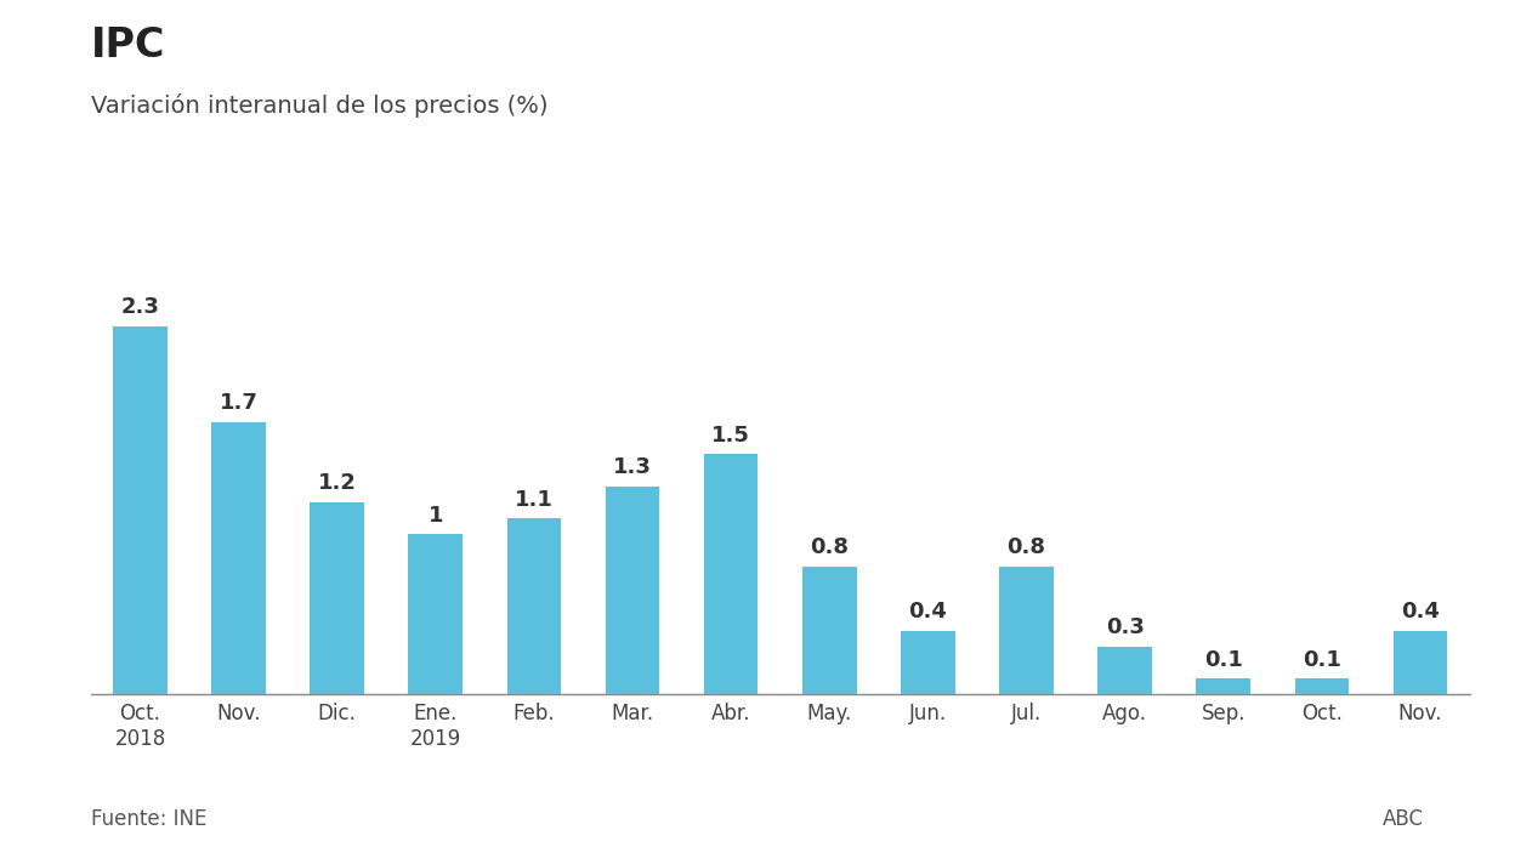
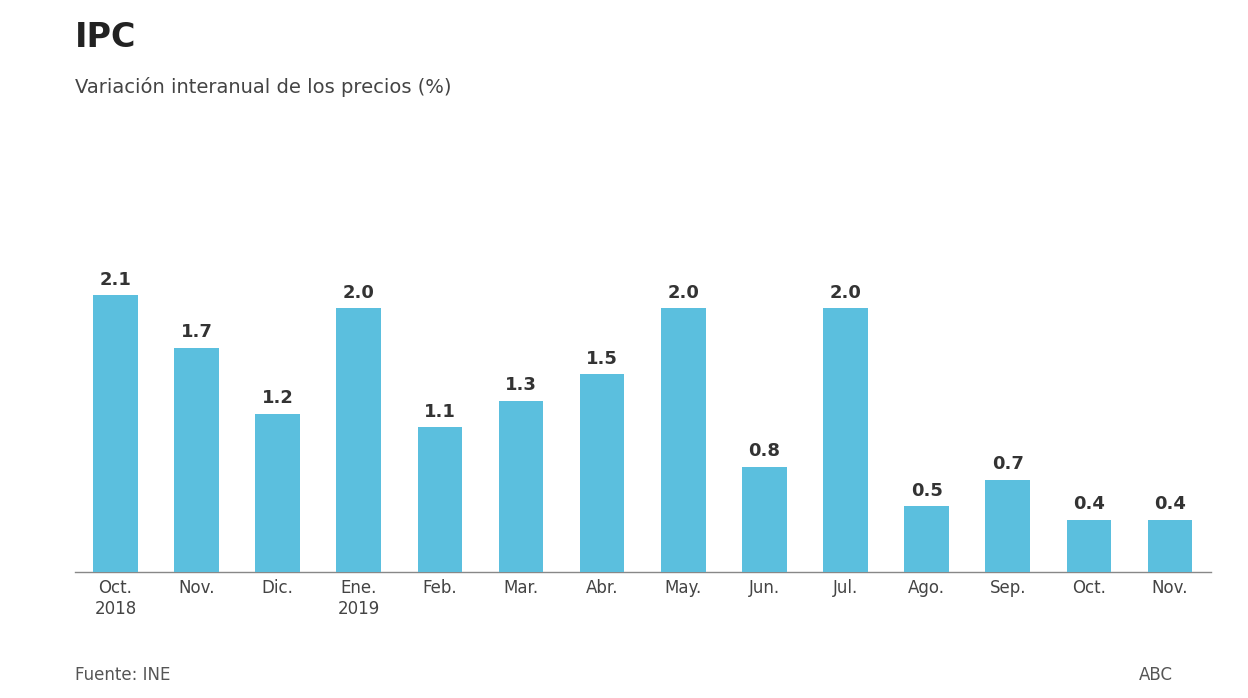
Oct. 2018: 2.3 -> 2.1
Ene. 2019: 1 -> 2.0
May.: 0.8 -> 2.0
Jun.: 0.4 -> 0.8
Jul.: 0.8 -> 2.0
Ago.: 0.3 -> 0.5
Sep.: 0.1 -> 0.7
Oct.: 0.1 -> 0.4
